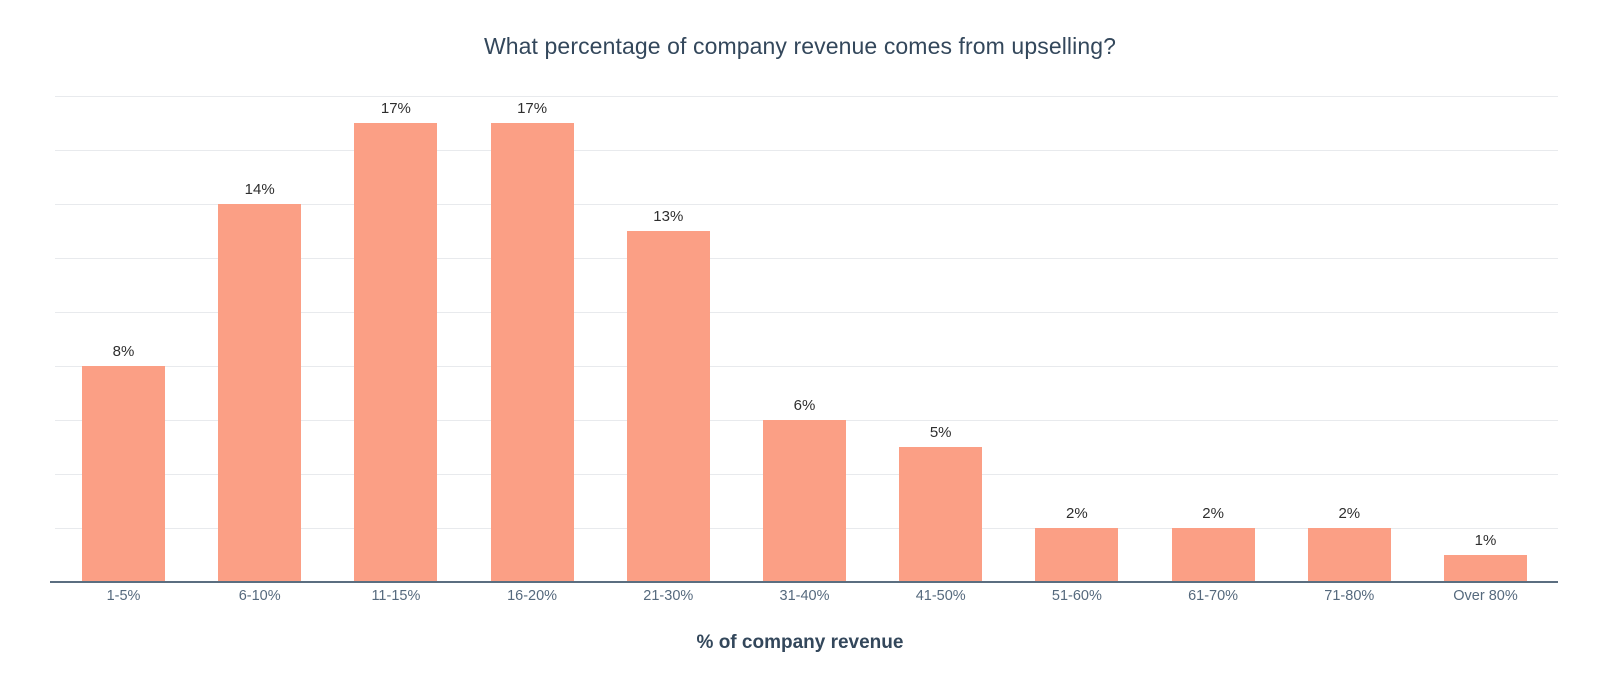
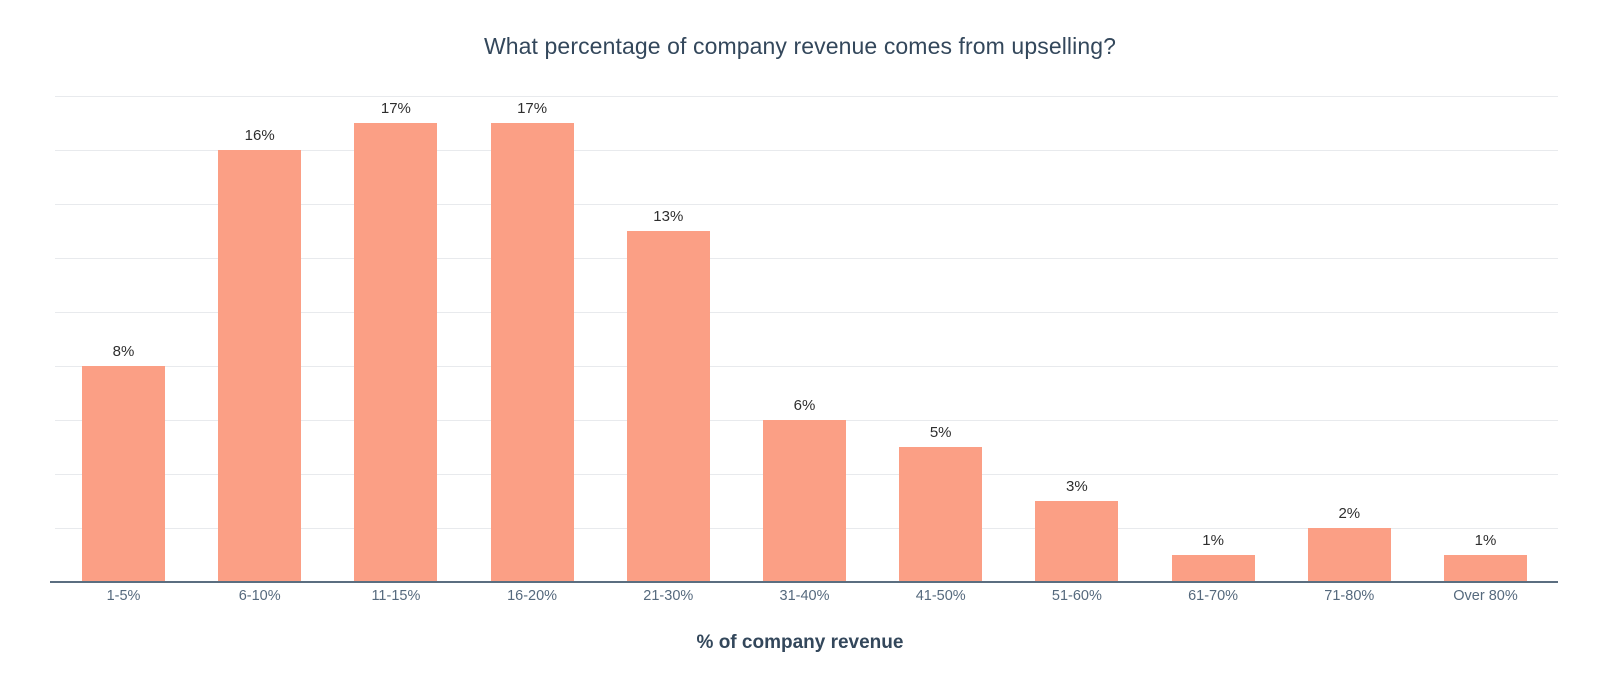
6-10%: 14% -> 16%
51-60%: 2% -> 3%
61-70%: 2% -> 1%
